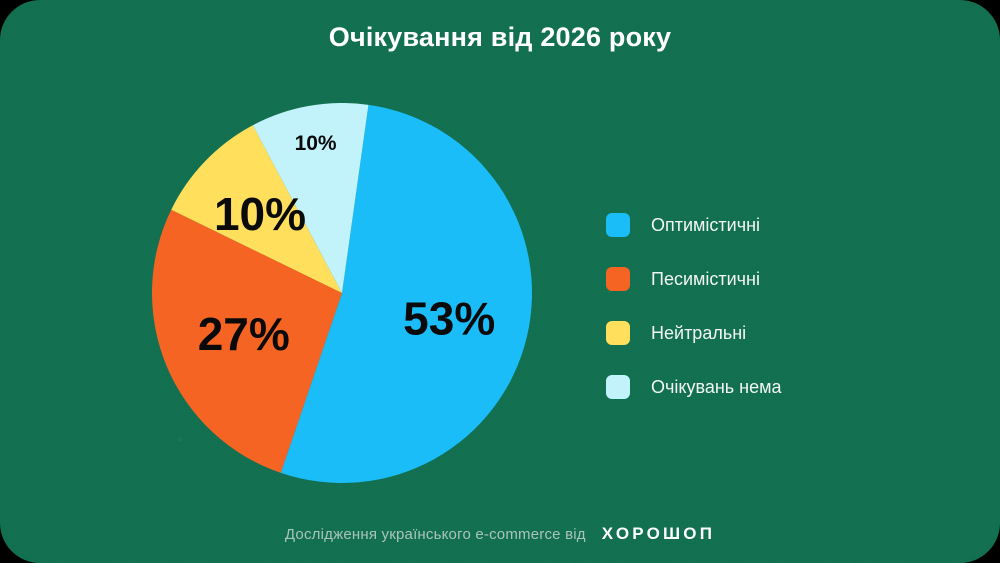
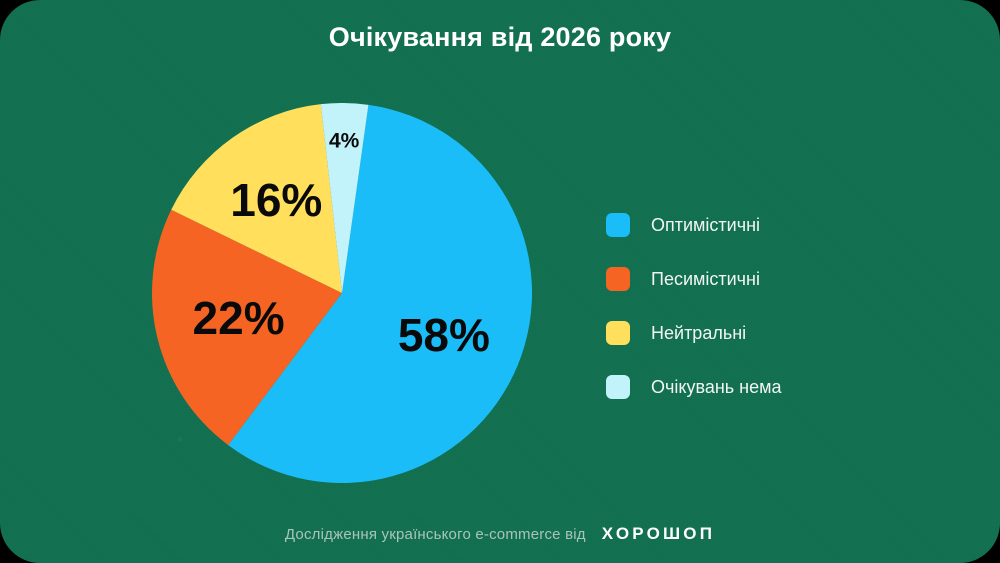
Оптимістичні: 53% -> 58%
Песимістичні: 27% -> 22%
Нейтральні: 10% -> 16%
Очікувань нема: 10% -> 4%
